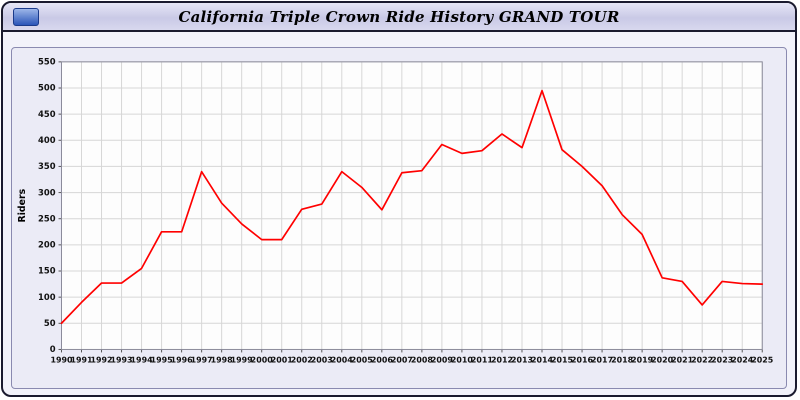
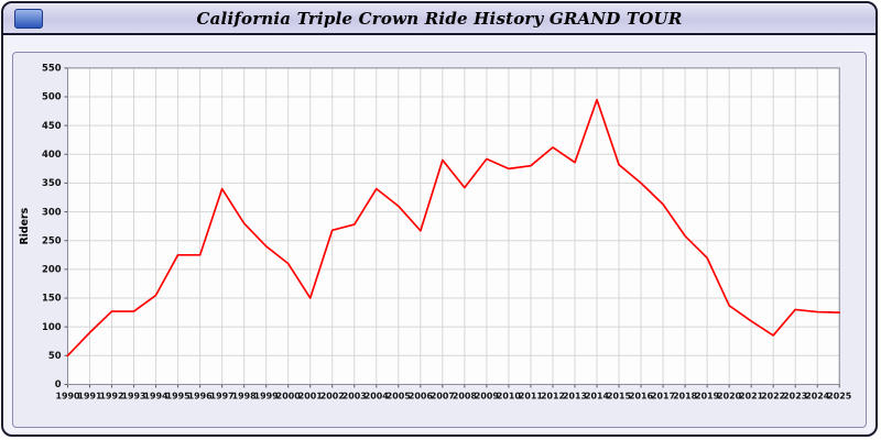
2001: 210 -> 150
2007: 340 -> 390
2021: 130 -> 110
